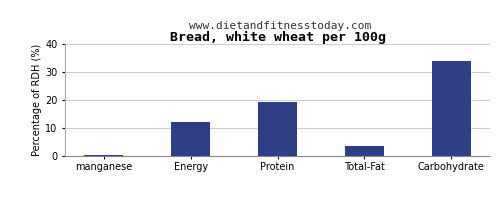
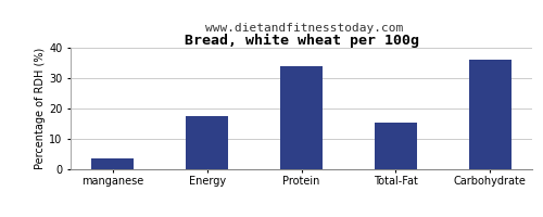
manganese: 0.4 -> 3.5
Energy: 12.3 -> 17.5
Protein: 19.2 -> 34.0
Total-Fat: 3.5 -> 15.5
Carbohydrate: 34.0 -> 36.0
